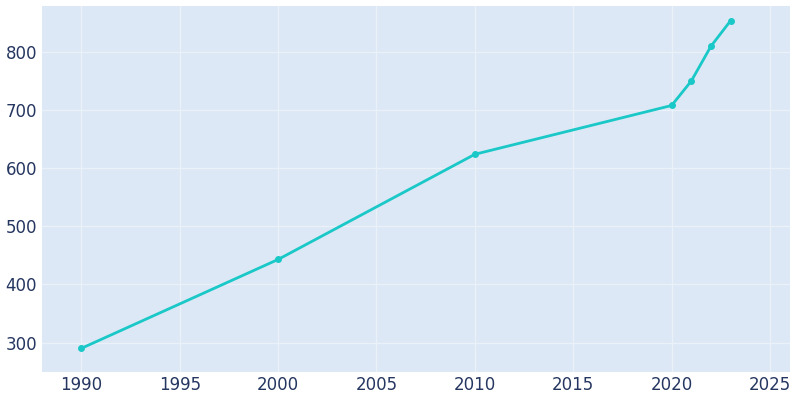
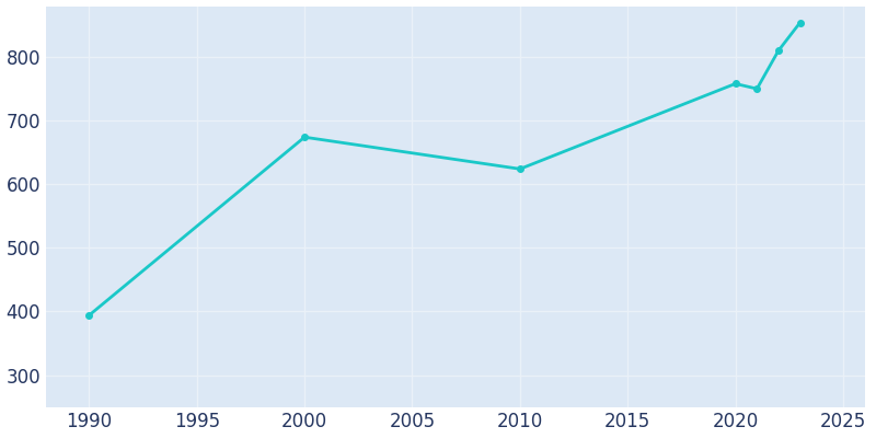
1990: 290 -> 394
2000: 443 -> 674
2020: 708 -> 758
